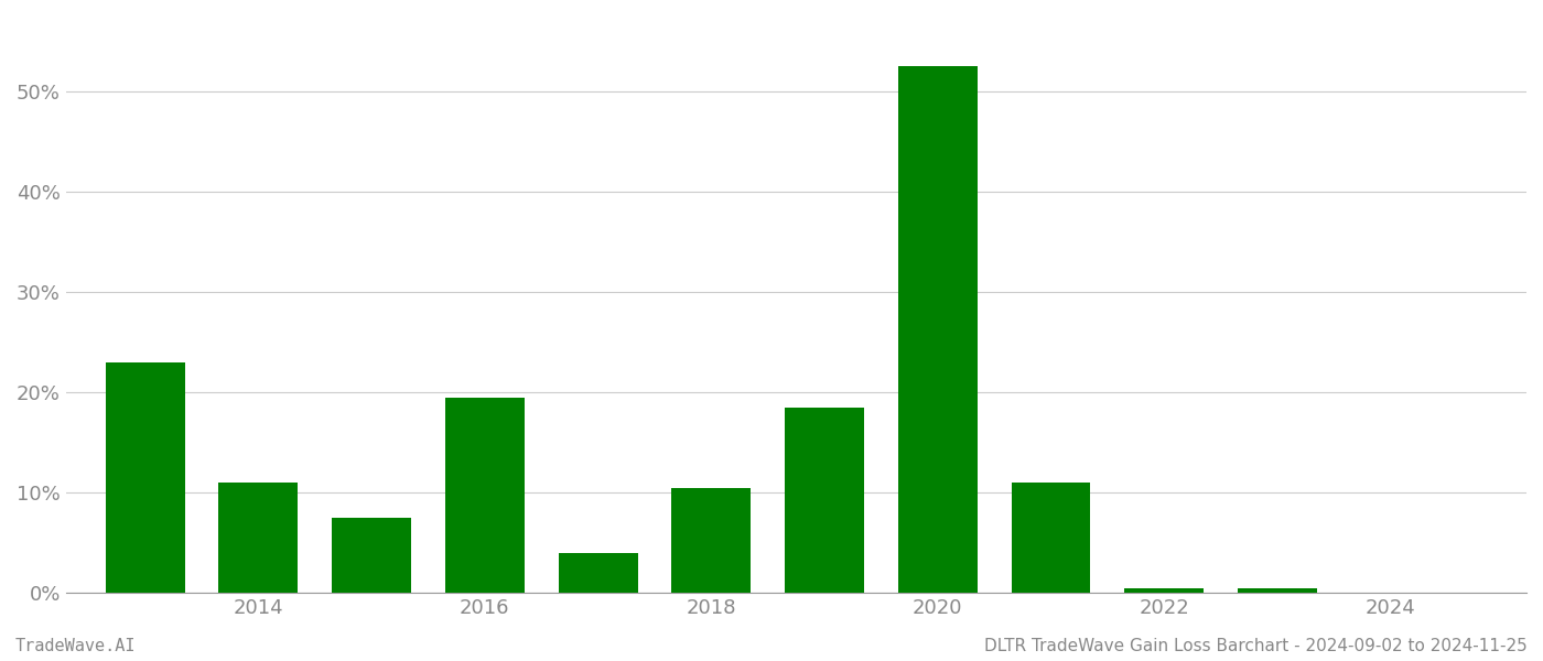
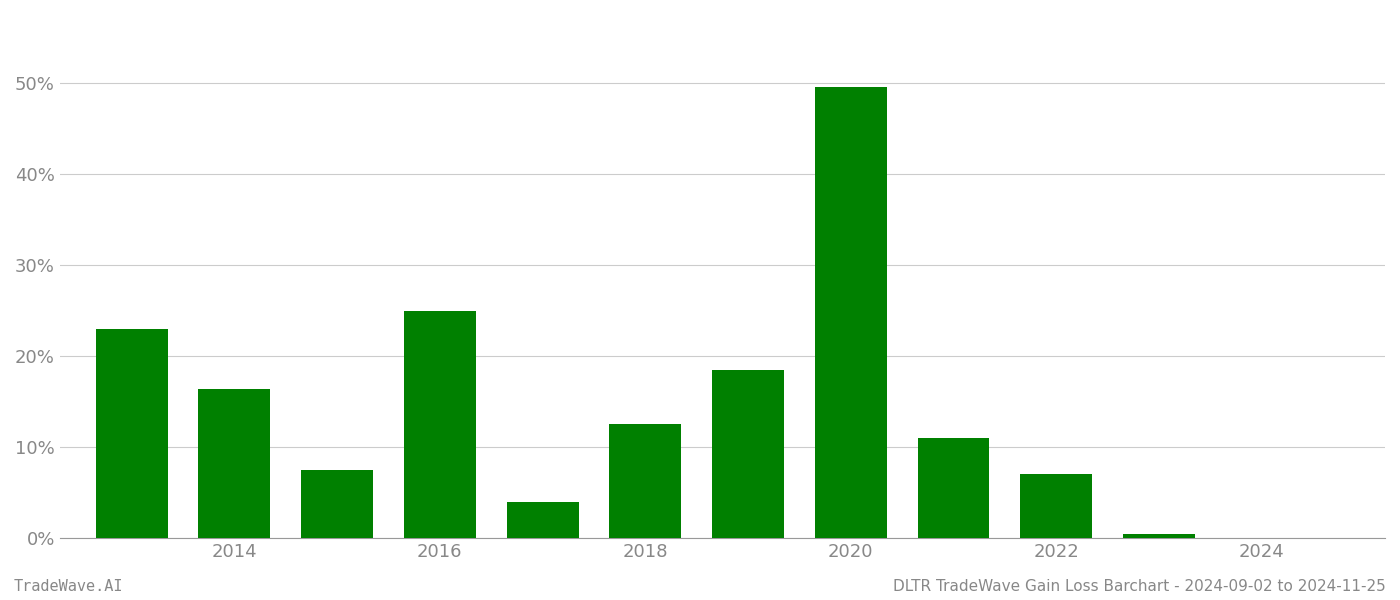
2014: 11.0% -> 16.4%
2016: 19.5% -> 25.0%
2018: 10.5% -> 12.6%
2020: 52.5% -> 49.6%
2022: 0.5% -> 7.0%
